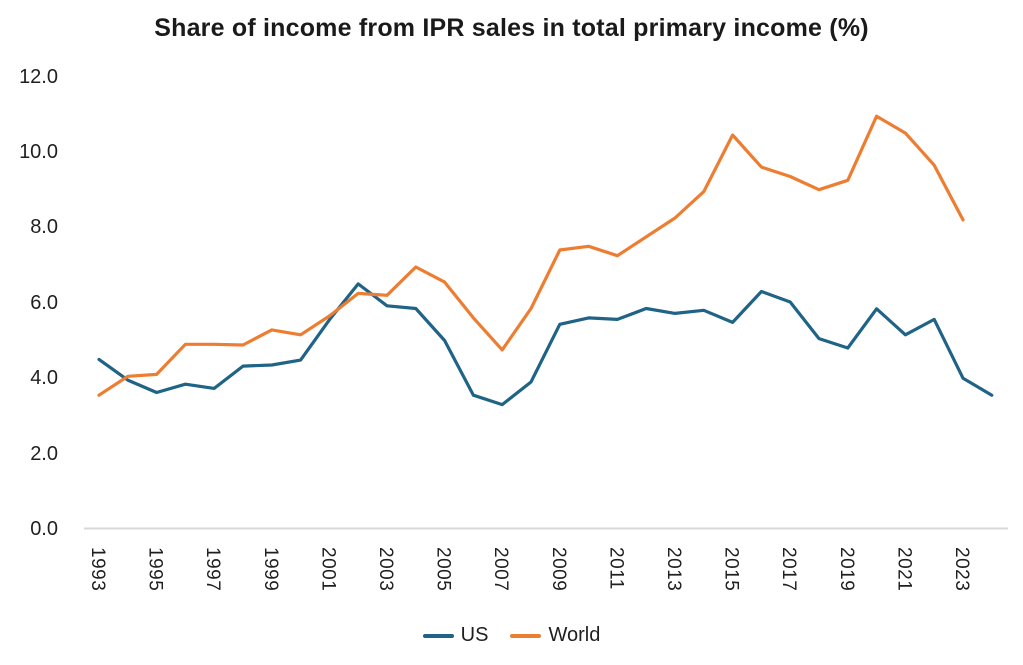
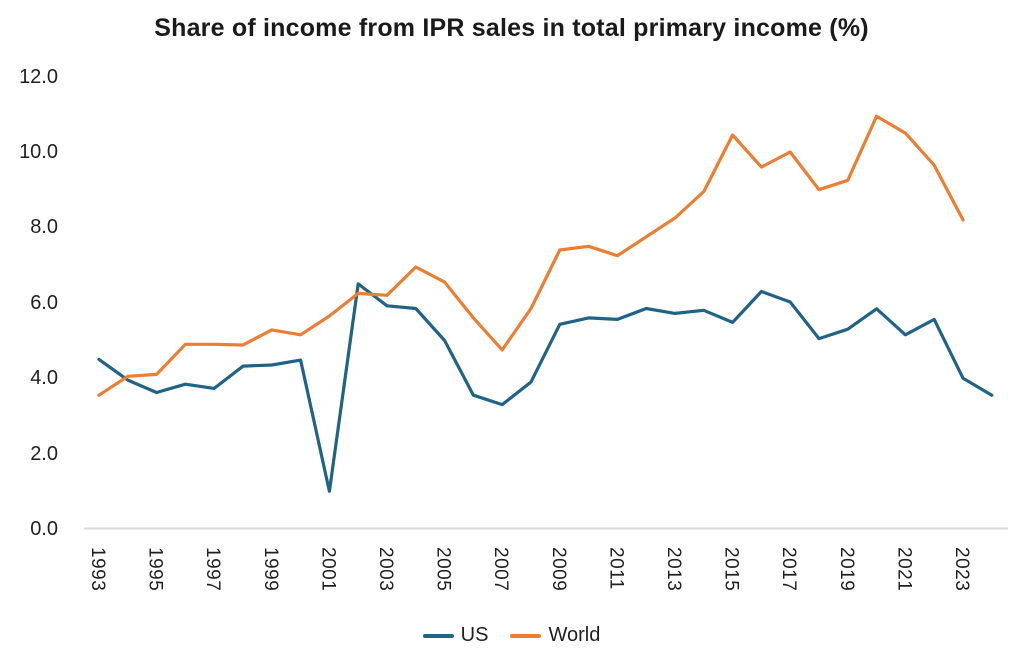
US/2001: 5.5 -> 1.0
World/2017: 9.3 -> 10.0
US/2019: 4.8 -> 5.3
